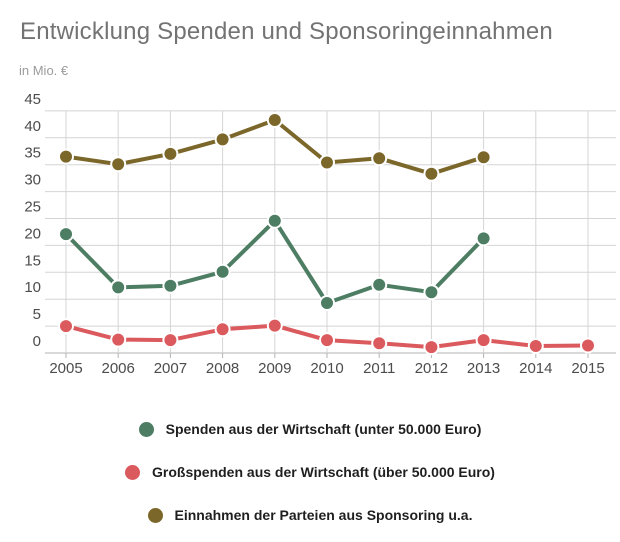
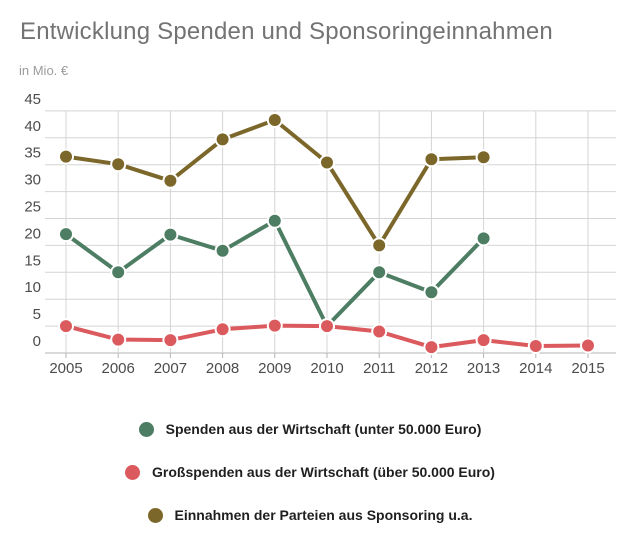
Spenden aus der Wirtschaft (unter 50.000 Euro)/2006: 12 -> 15
Spenden aus der Wirtschaft (unter 50.000 Euro)/2007: 12 -> 22
Einnahmen der Parteien aus Sponsoring u.a./2007: 37 -> 32
Spenden aus der Wirtschaft (unter 50.000 Euro)/2008: 15 -> 19
Spenden aus der Wirtschaft (unter 50.000 Euro)/2010: 9 -> 5
Großspenden aus der Wirtschaft (über 50.000 Euro)/2010: 2 -> 5
Spenden aus der Wirtschaft (unter 50.000 Euro)/2011: 13 -> 15
Großspenden aus der Wirtschaft (über 50.000 Euro)/2011: 2 -> 4
Einnahmen der Parteien aus Sponsoring u.a./2011: 36 -> 20
Einnahmen der Parteien aus Sponsoring u.a./2012: 33 -> 36
